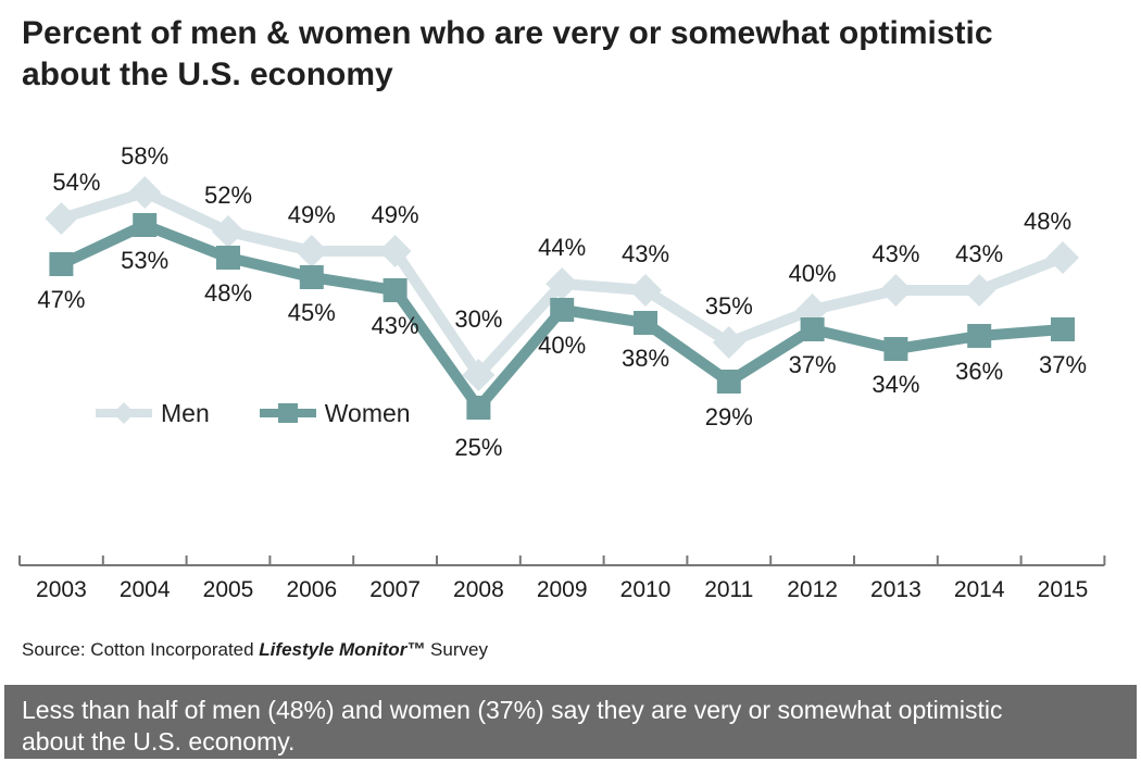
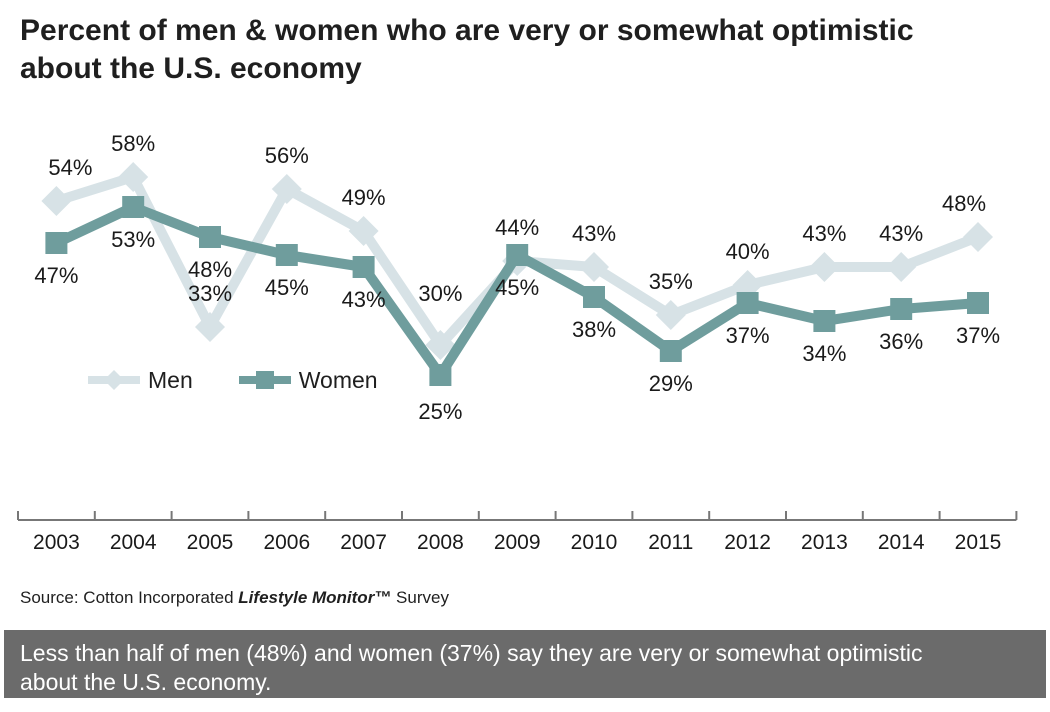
Men/2005: 52% -> 33%
Men/2006: 49% -> 56%
Women/2009: 40% -> 45%
